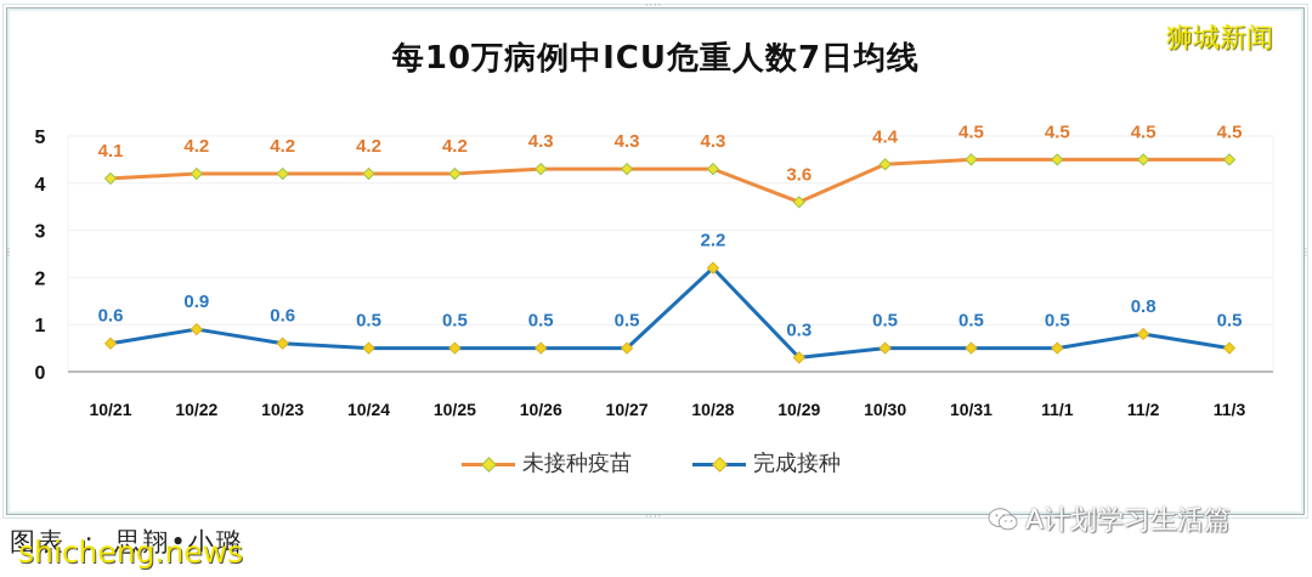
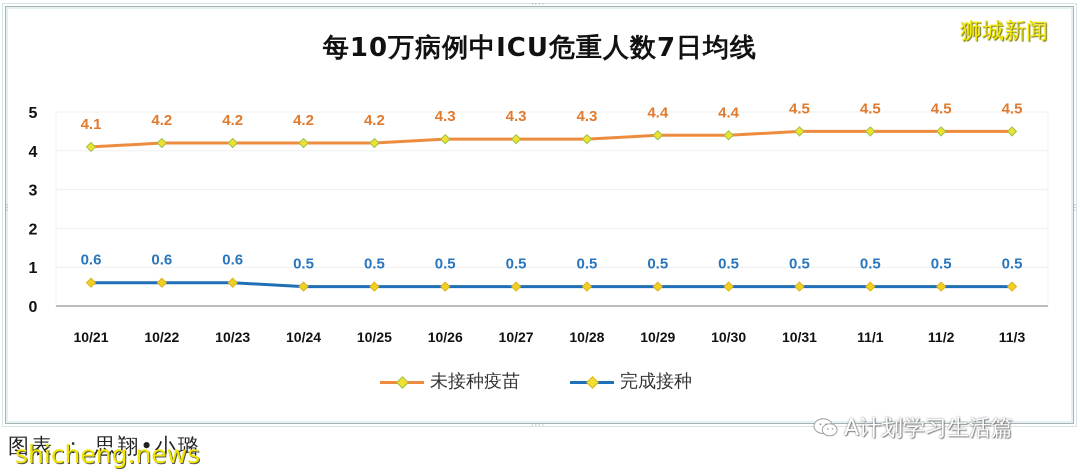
完成接种/10/22: 0.9 -> 0.6
完成接种/10/28: 2.2 -> 0.5
未接种疫苗/10/29: 3.6 -> 4.4
完成接种/10/29: 0.3 -> 0.5
完成接种/11/2: 0.8 -> 0.5
